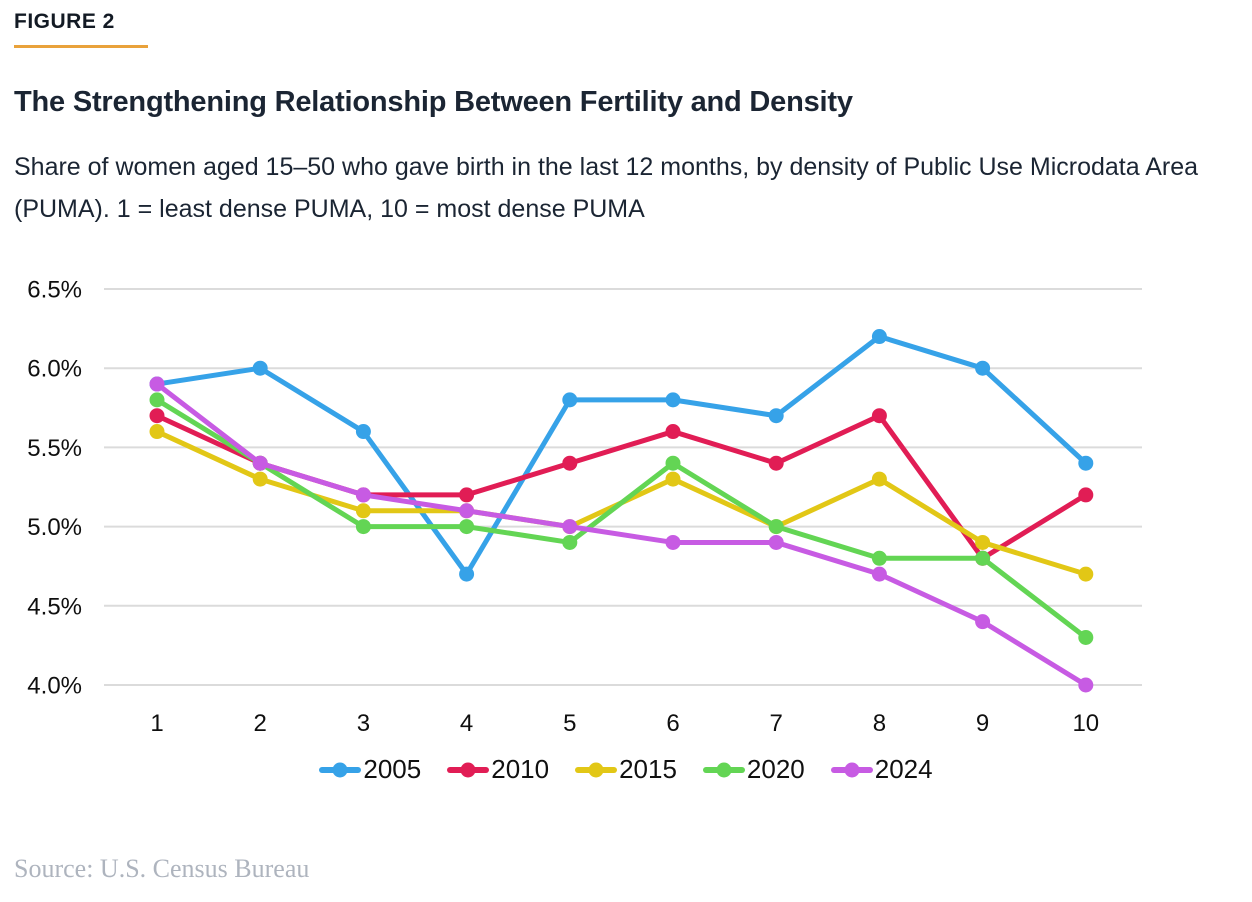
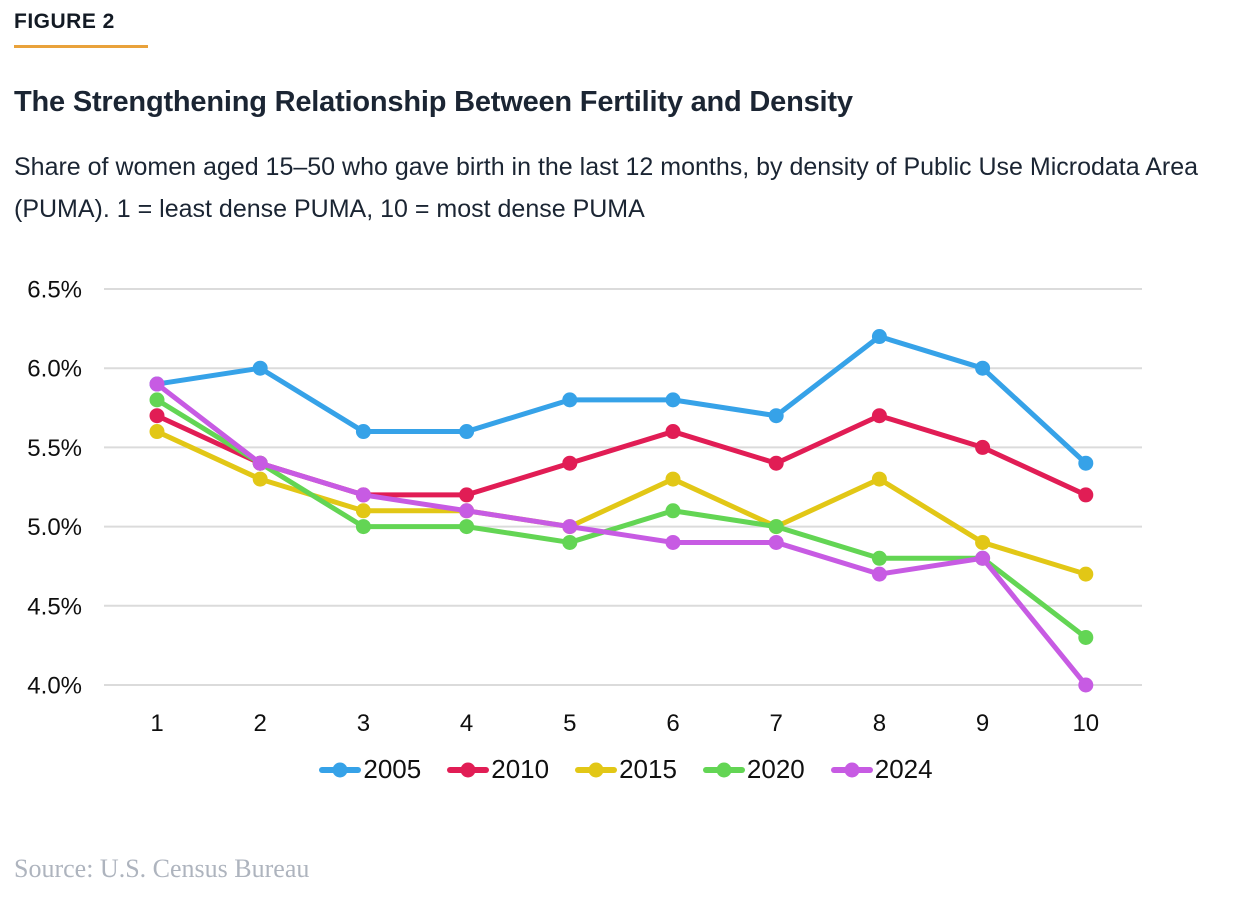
2005/4: 4.7% -> 5.6%
2020/6: 5.4% -> 5.1%
2010/9: 4.8% -> 5.5%
2024/9: 4.4% -> 4.8%
